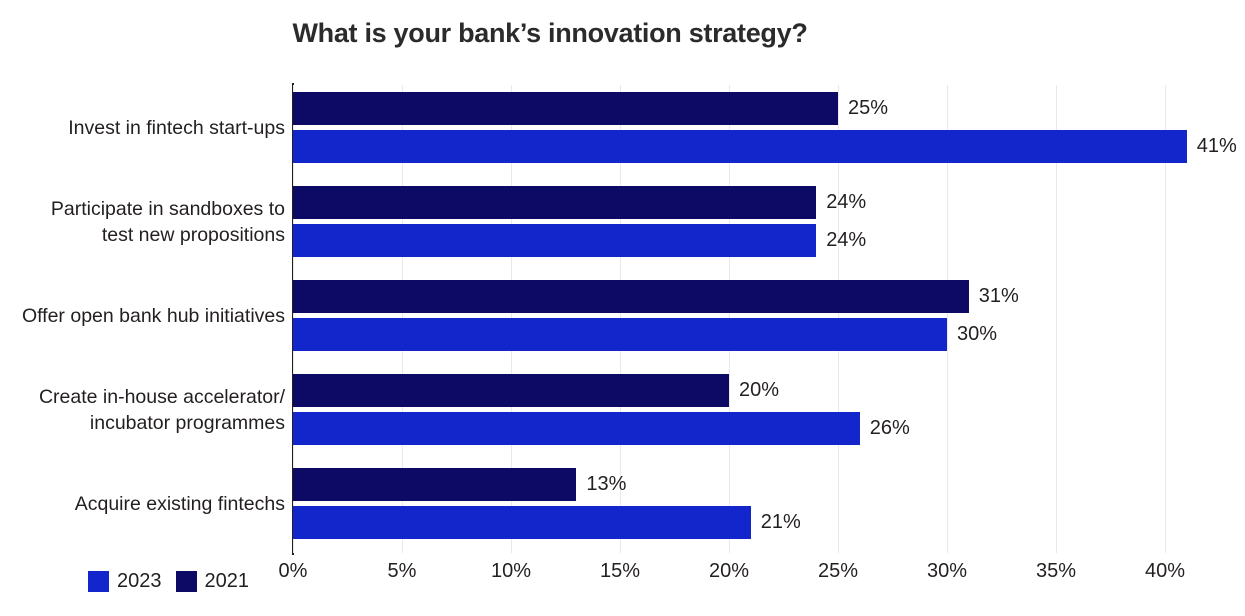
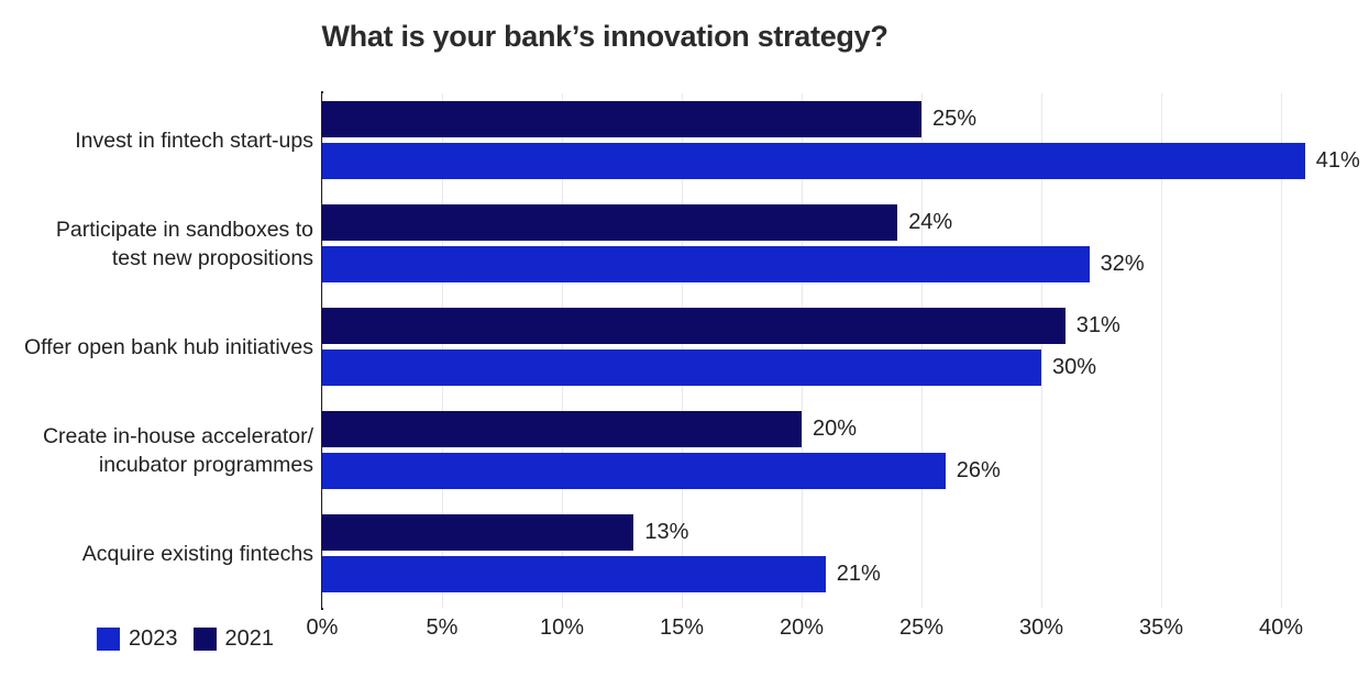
2023/Participate in sandboxes to test new propositions: 24% -> 32%
